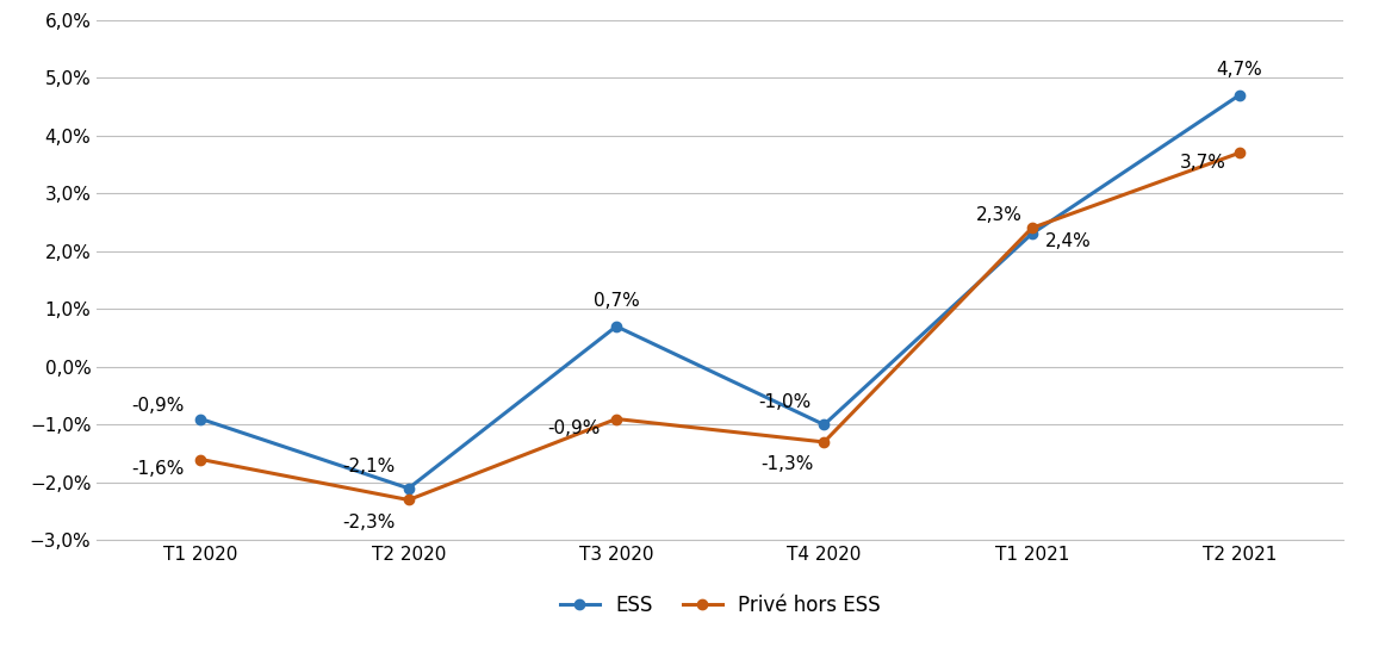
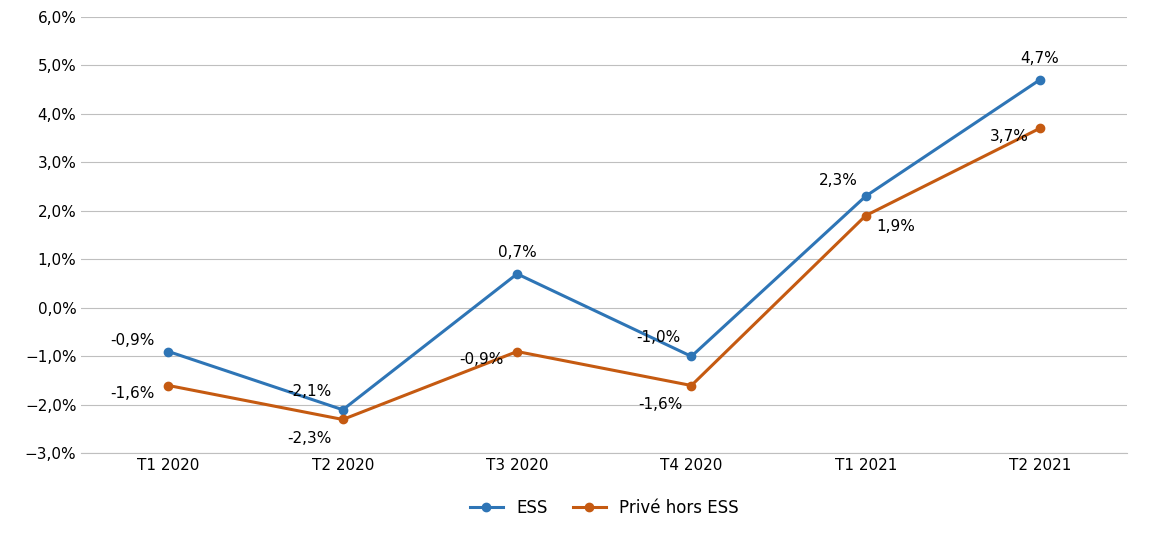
Privé hors ESS/T4 2020: -1,3% -> -1,6%
Privé hors ESS/T1 2021: 2,4% -> 1,9%
